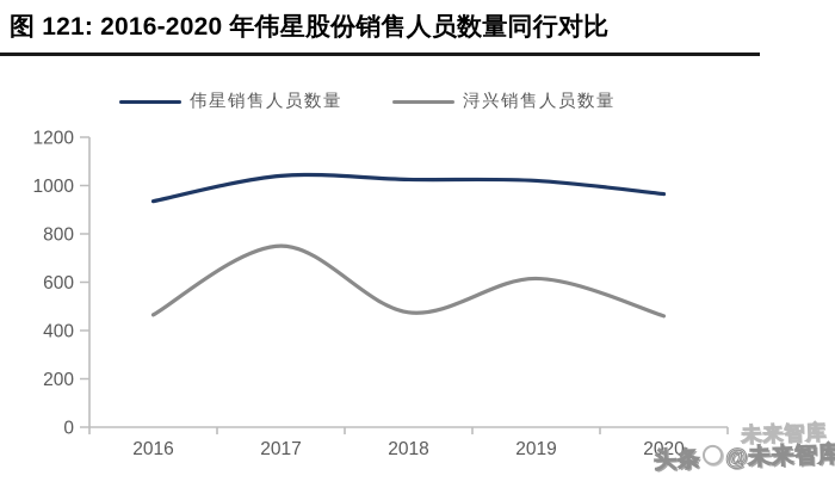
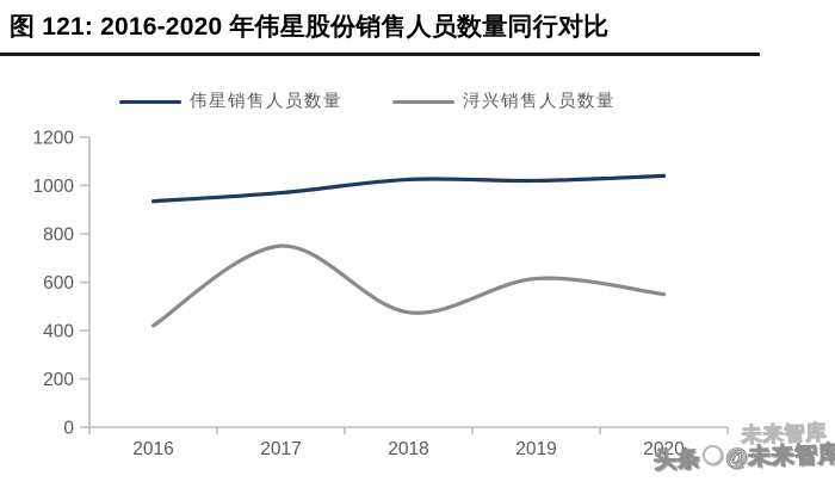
浔兴销售人员数量/2016: 460 -> 420
伟星销售人员数量/2017: 1040 -> 970
伟星销售人员数量/2020: 960 -> 1040
浔兴销售人员数量/2020: 460 -> 550
